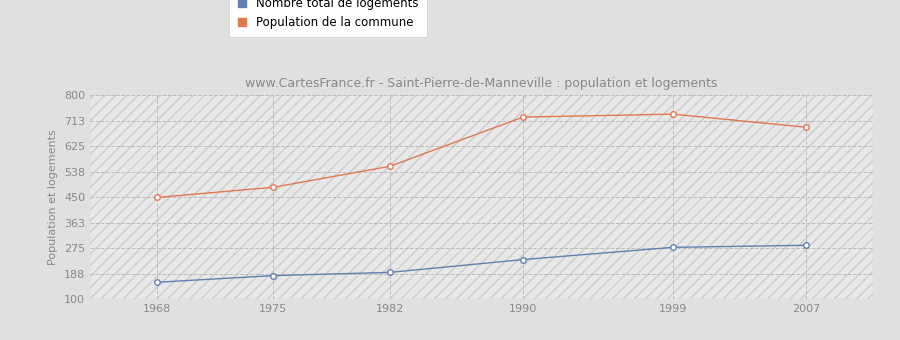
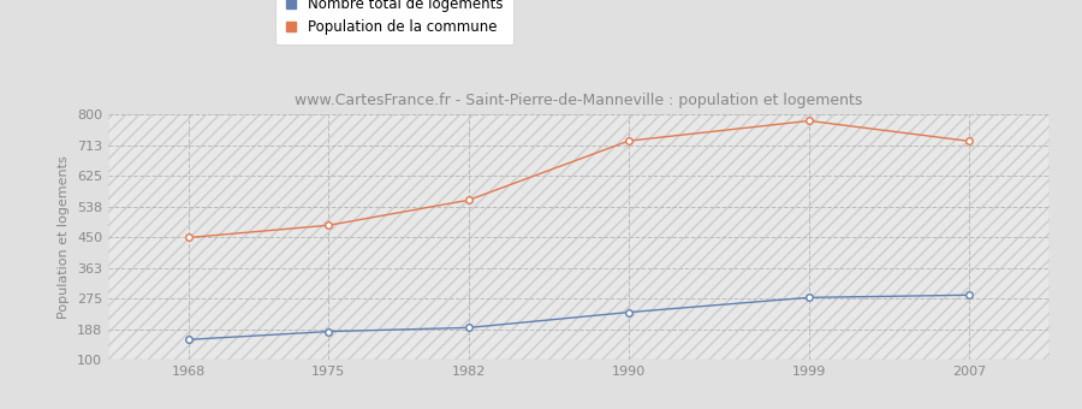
Population de la commune/1999: 735 -> 782
Population de la commune/2007: 690 -> 724
